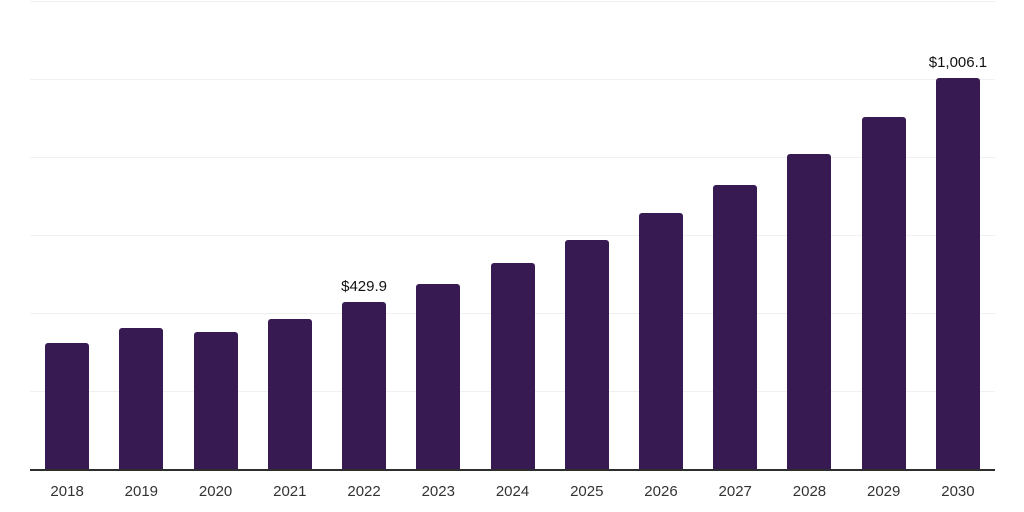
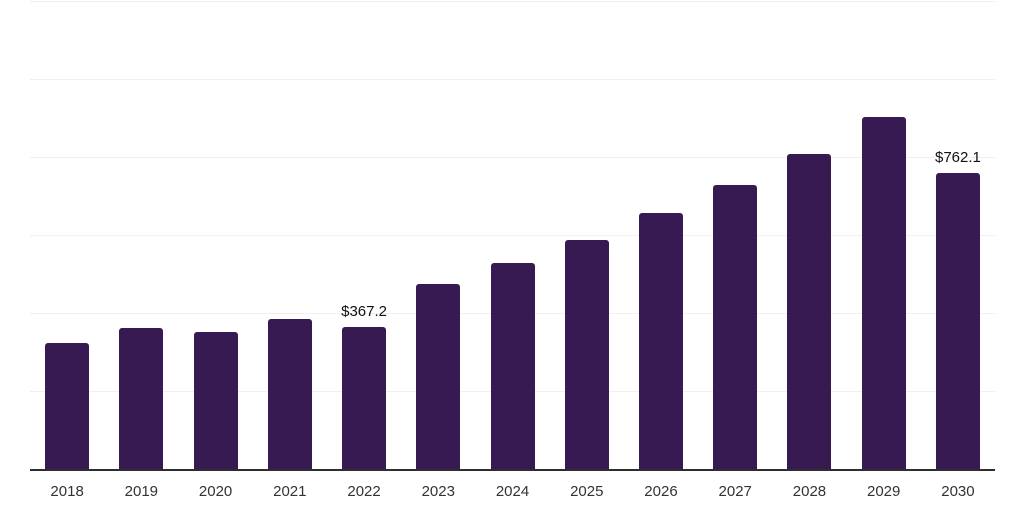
2022: $429.9 -> $367.2
2030: $1,006.1 -> $762.1
